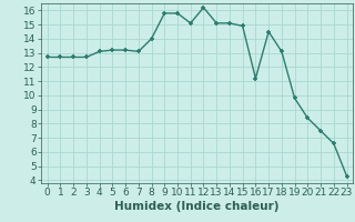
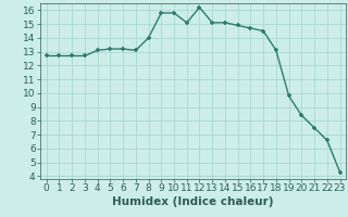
16: 11.2 -> 14.7
